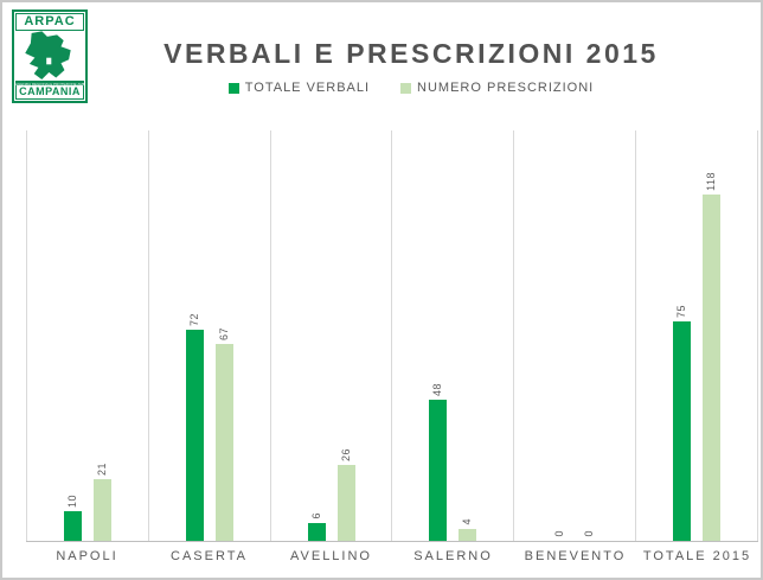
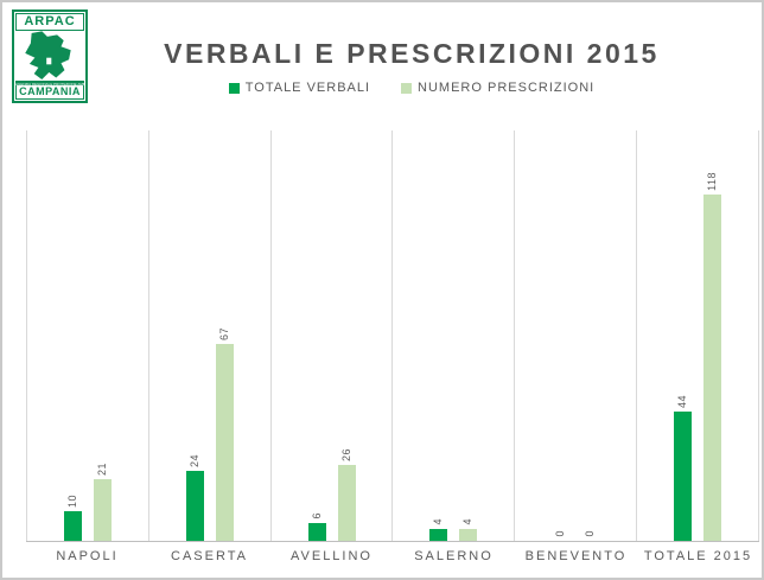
TOTALE VERBALI/CASERTA: 72 -> 24
TOTALE VERBALI/SALERNO: 48 -> 4
TOTALE VERBALI/TOTALE 2015: 75 -> 44
